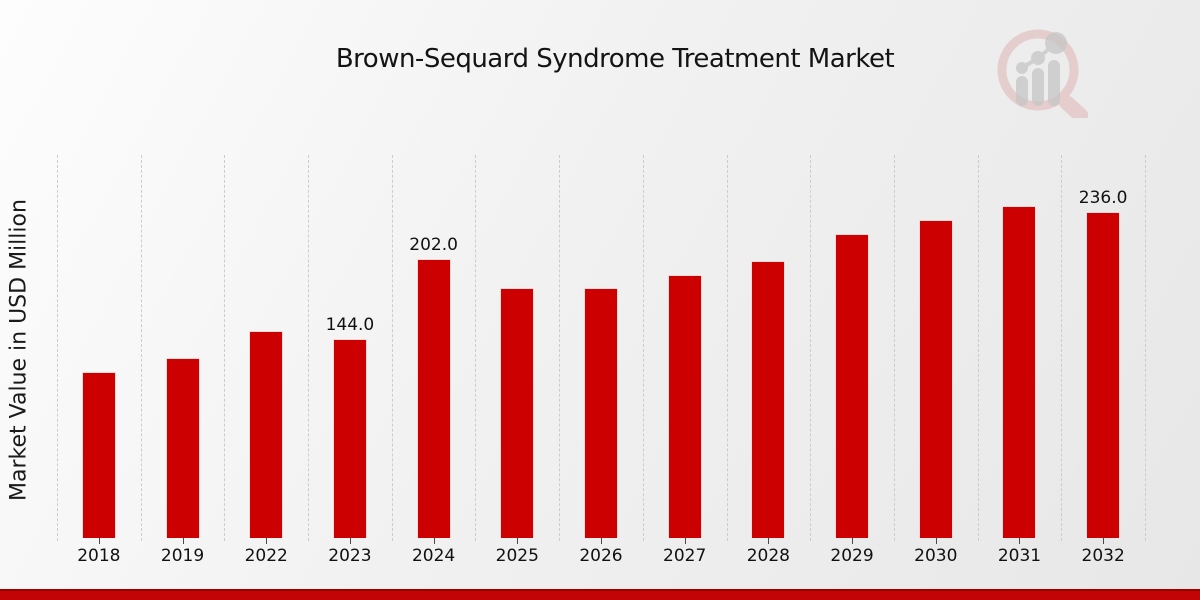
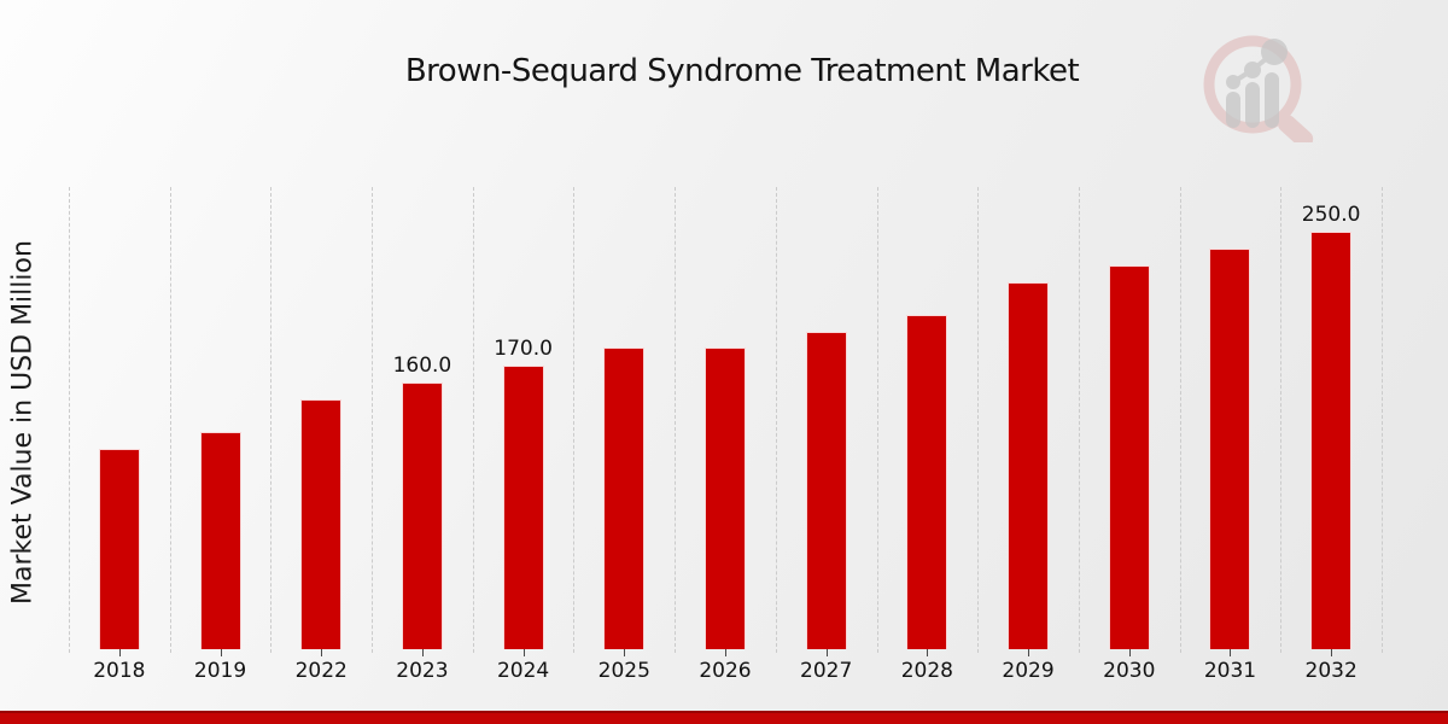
2023: 144.0 -> 160.0
2024: 202.0 -> 170.0
2032: 236.0 -> 250.0
